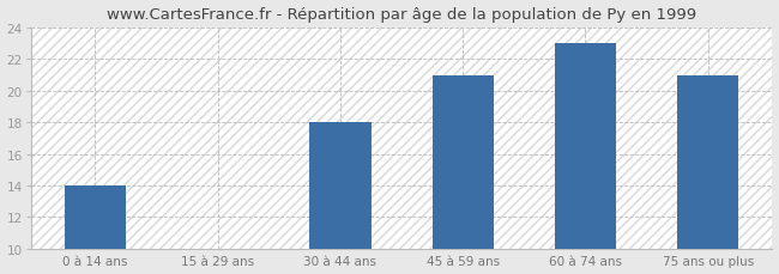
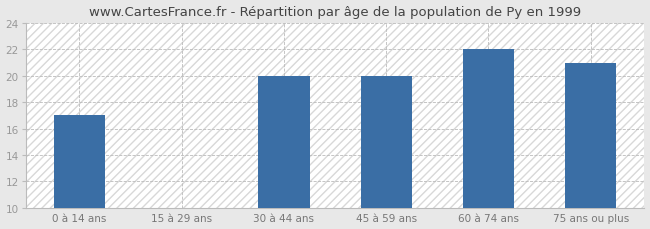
0 à 14 ans: 14 -> 17
30 à 44 ans: 18 -> 20
45 à 59 ans: 21 -> 20
60 à 74 ans: 23 -> 22
